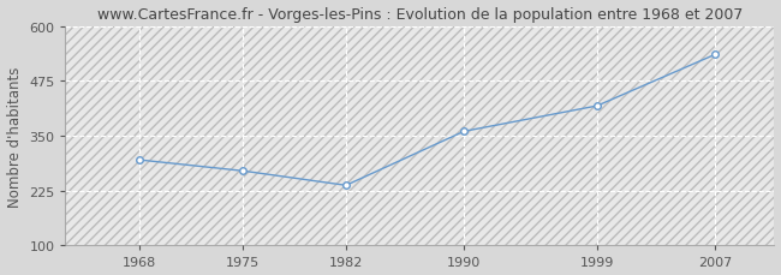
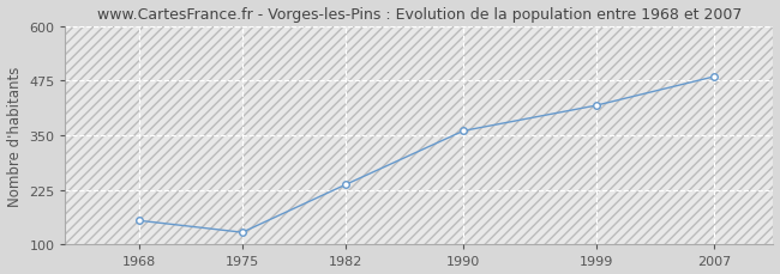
1968: 295 -> 155
1975: 270 -> 128
2007: 535 -> 484
